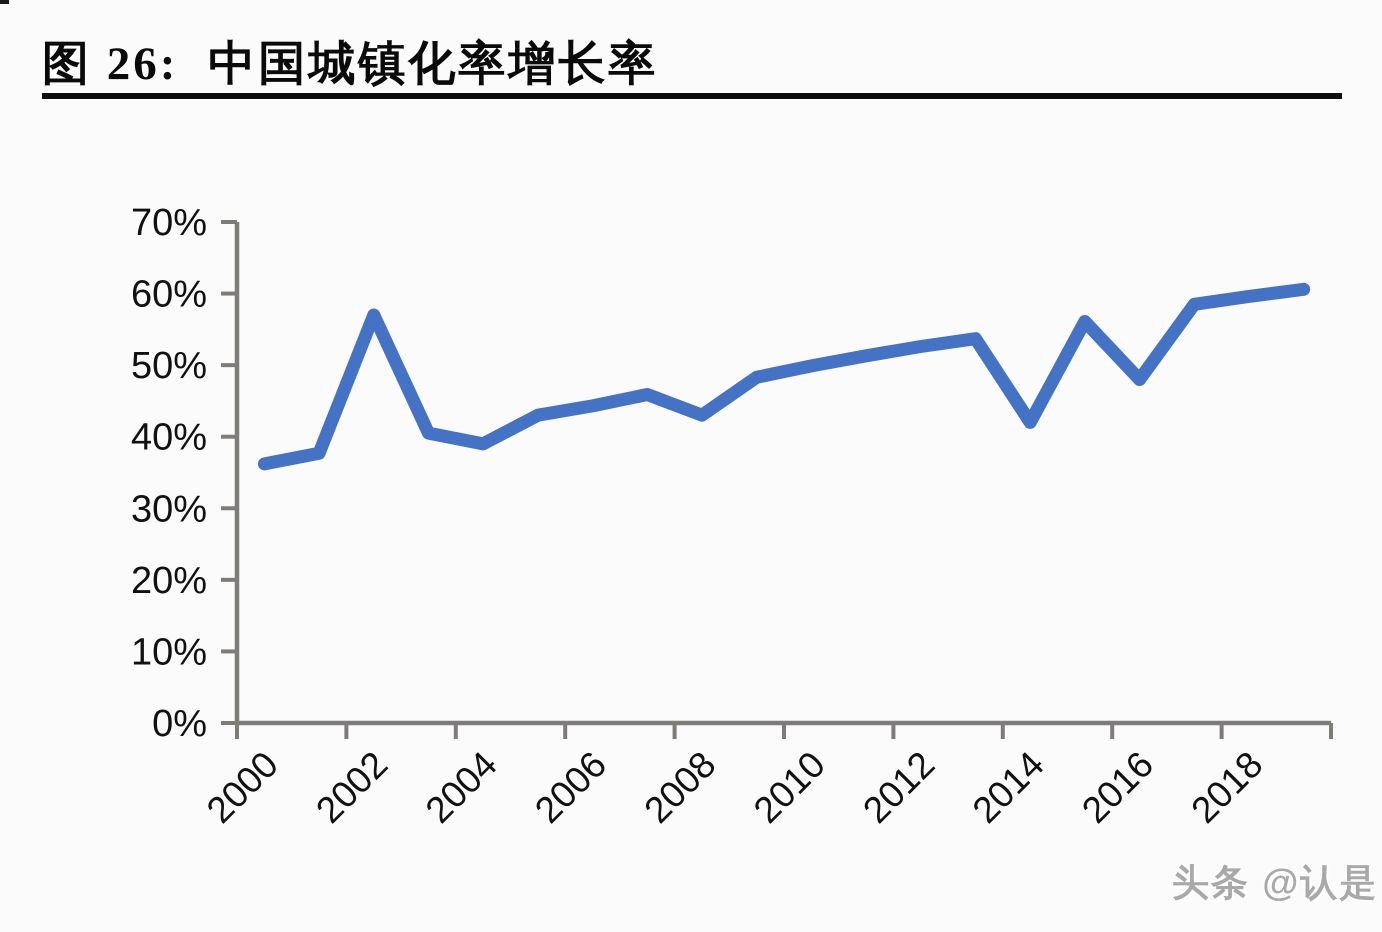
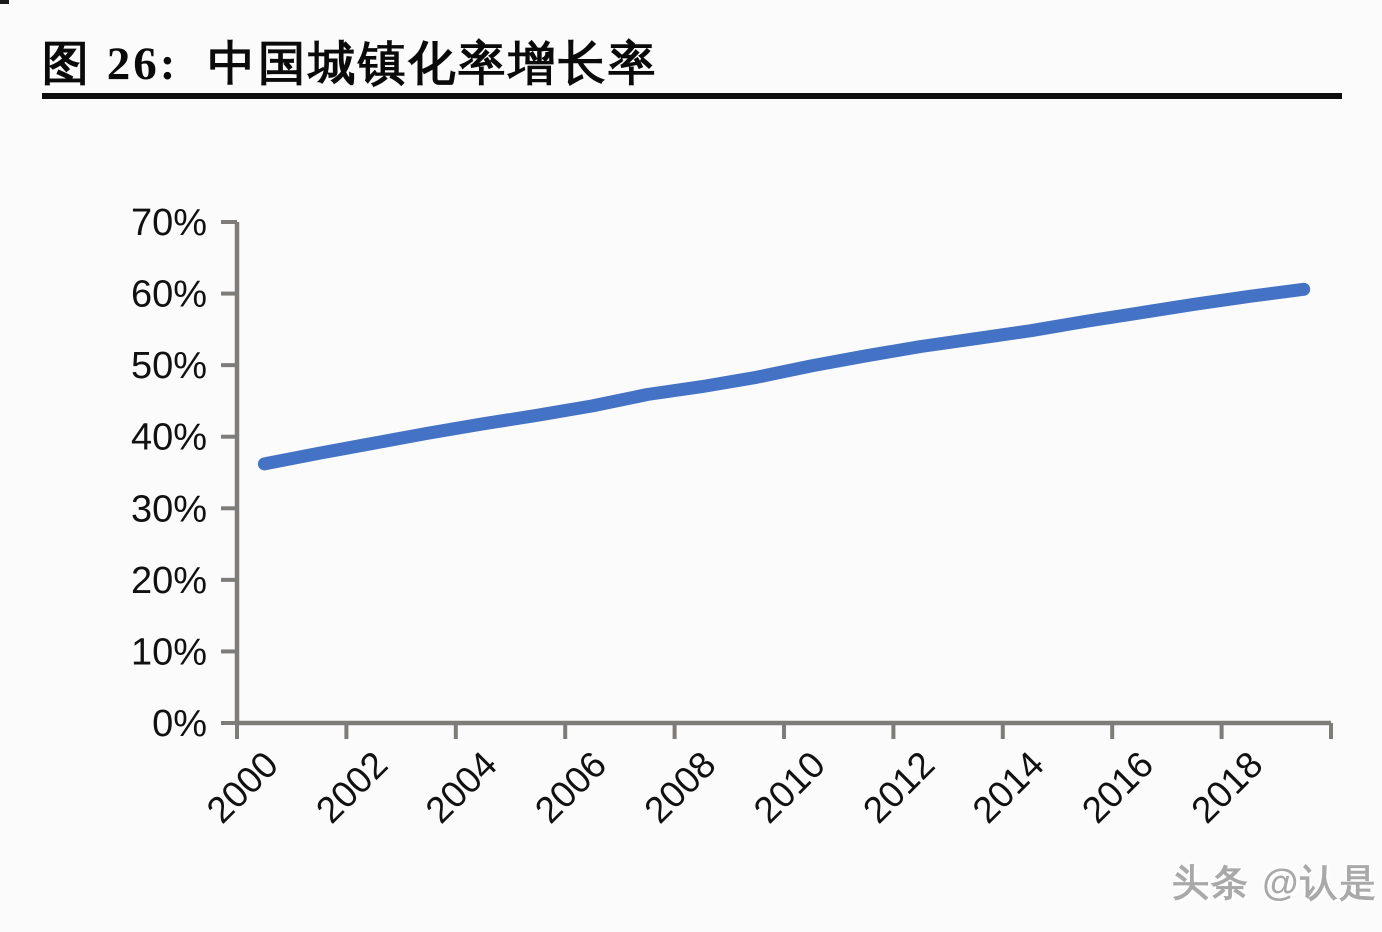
2002: 57% -> 39%
2004: 39% -> 42%
2008: 43% -> 47%
2014: 42% -> 55%
2016: 48% -> 57%
